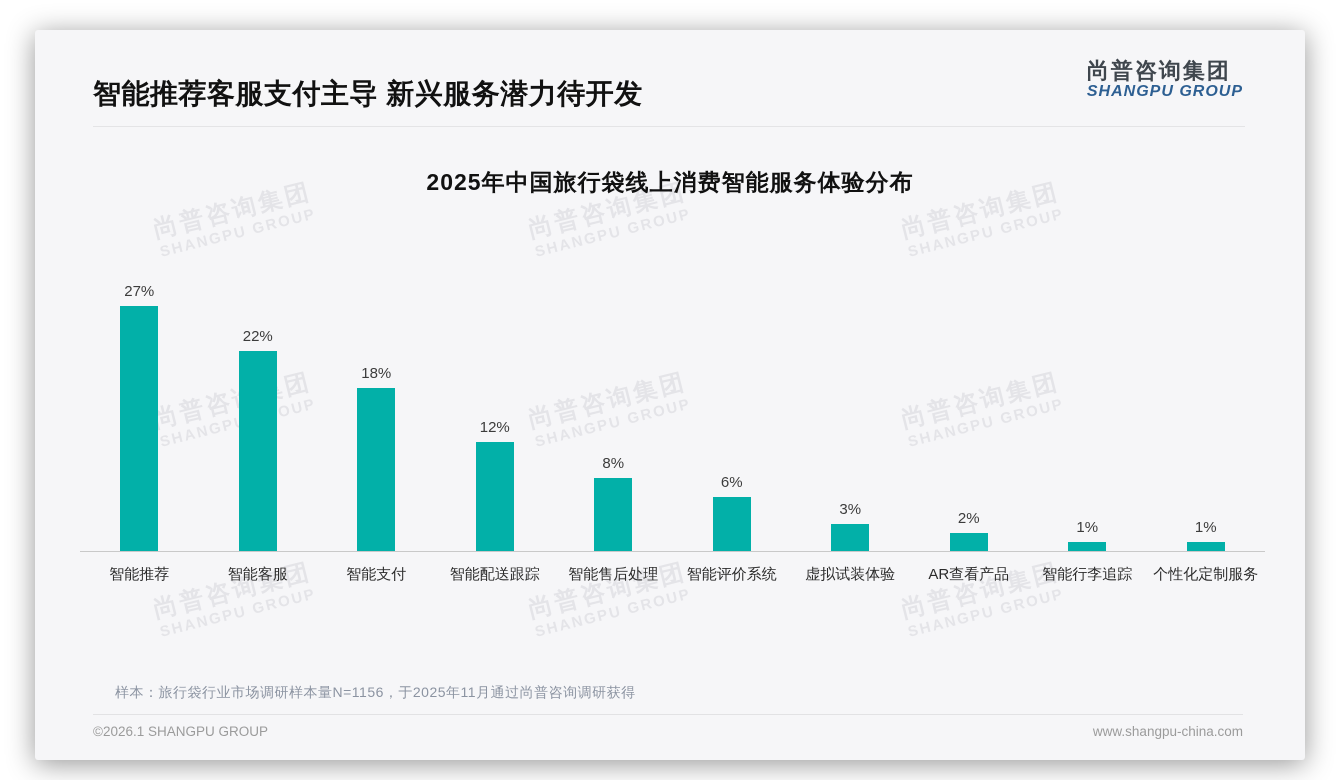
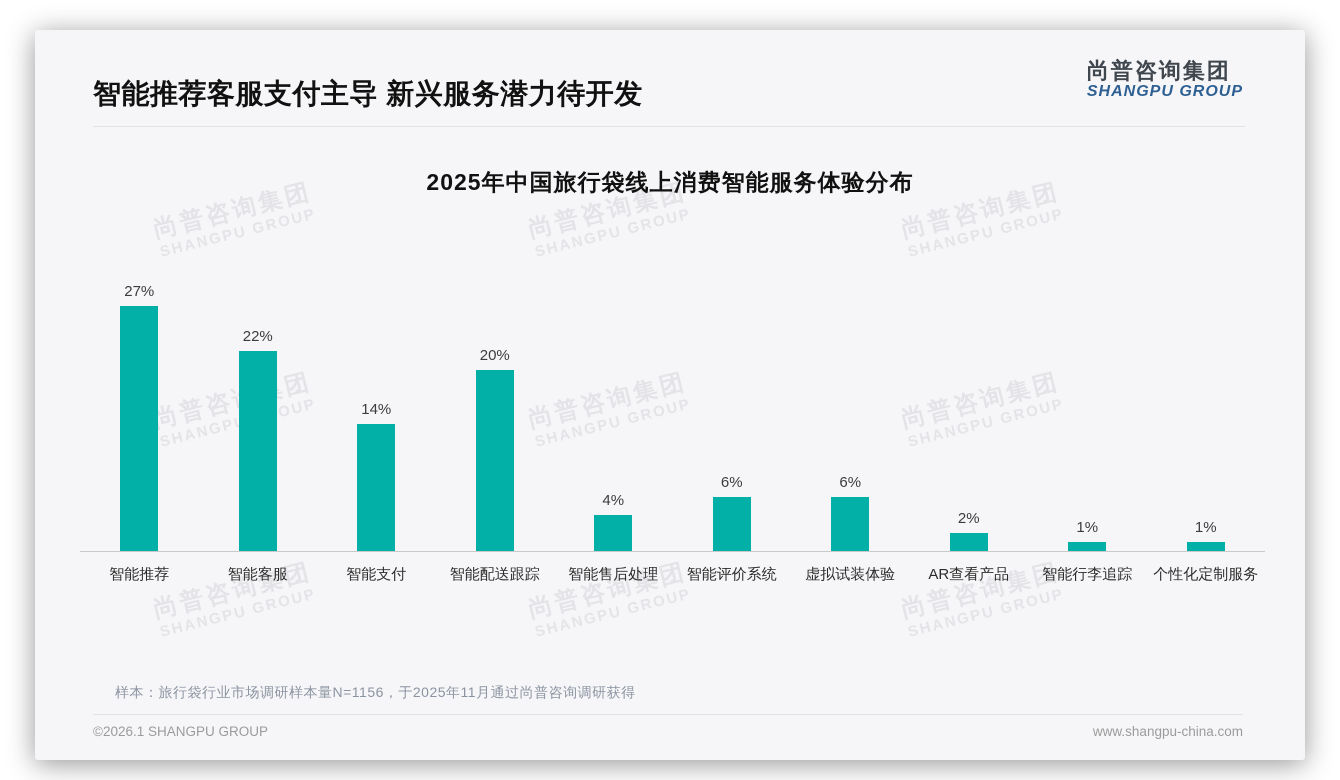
智能支付: 18% -> 14%
智能配送跟踪: 12% -> 20%
智能售后处理: 8% -> 4%
虚拟试装体验: 3% -> 6%
